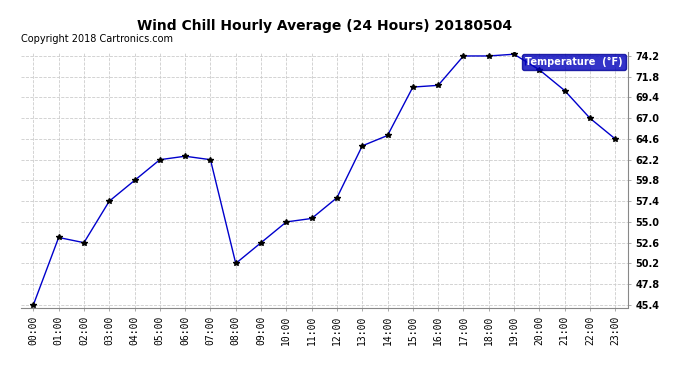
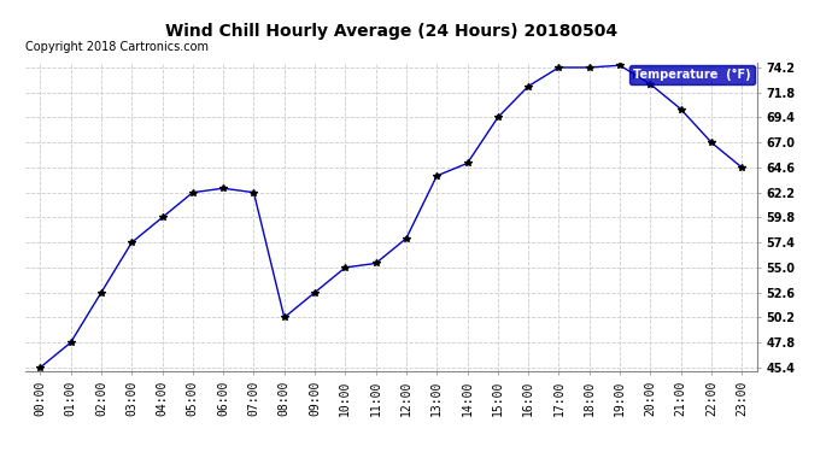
01:00: 53.2 -> 47.8
15:00: 70.6 -> 69.4
16:00: 70.8 -> 72.4
